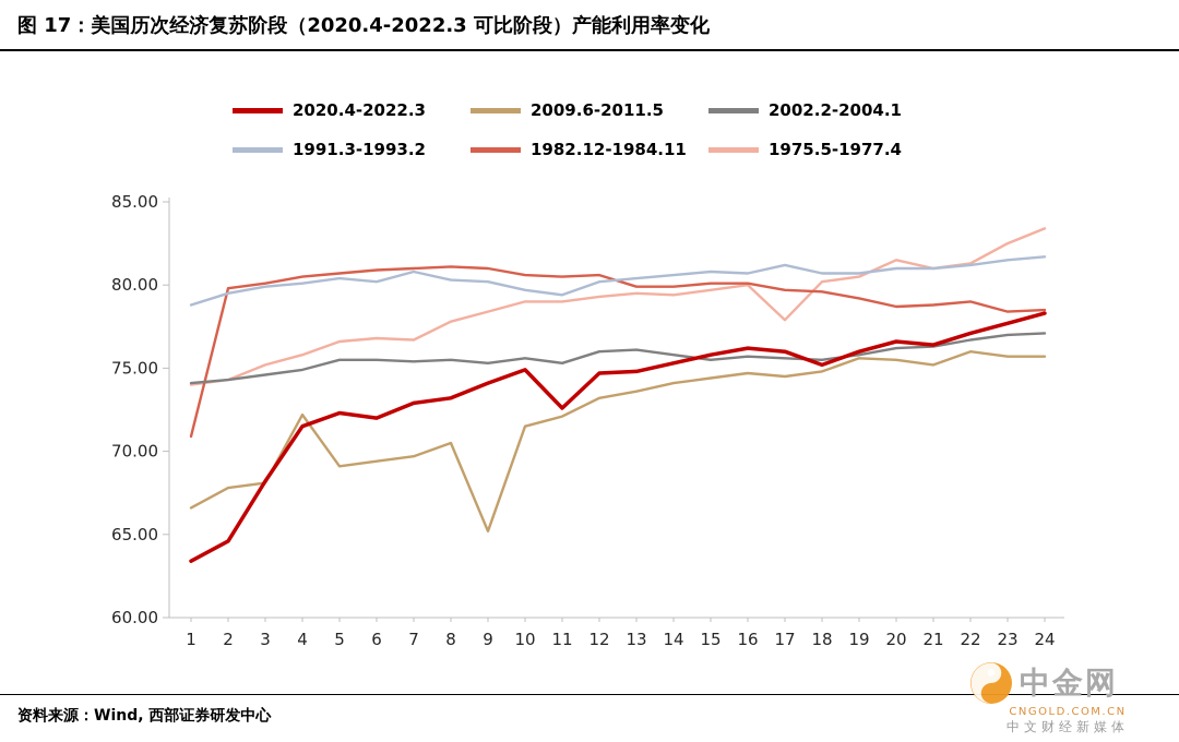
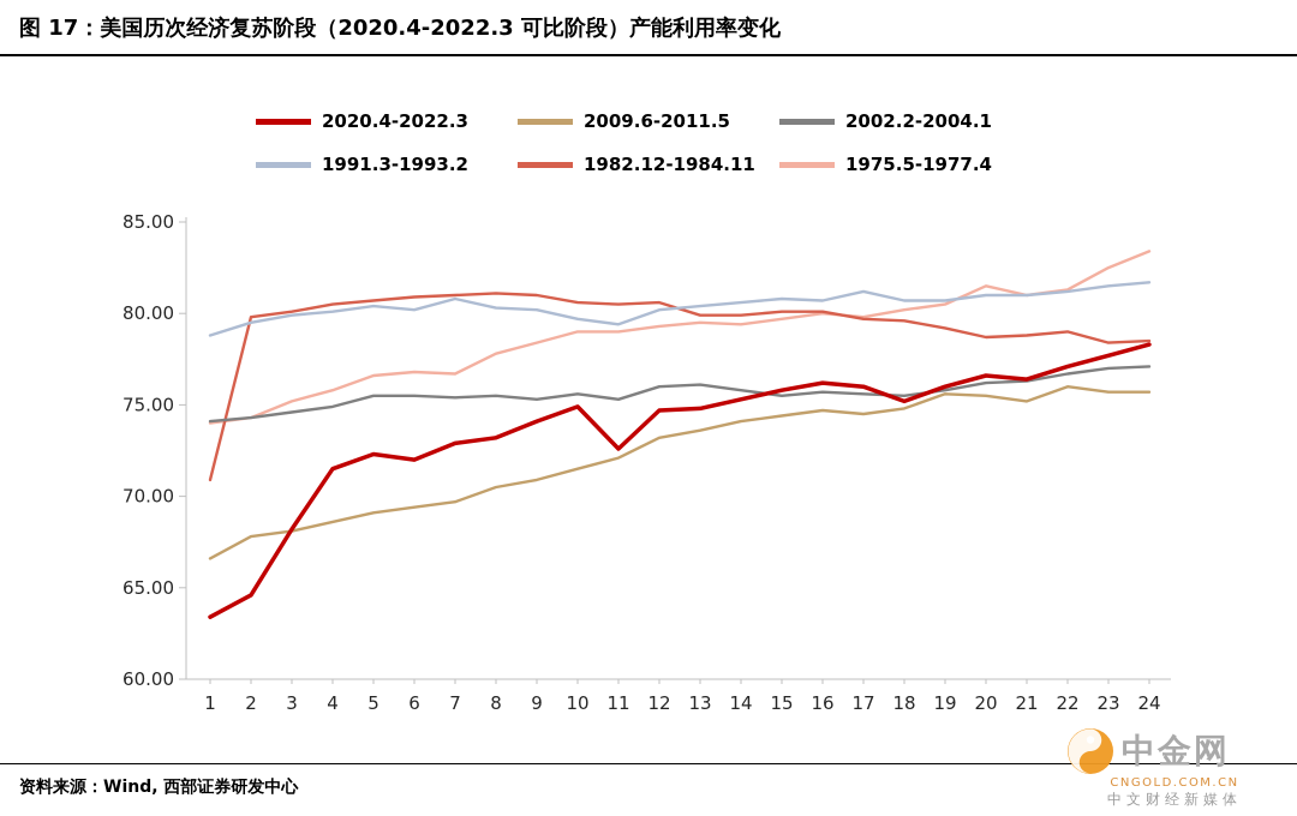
2009.6-2011.5/4: 72.2 -> 68.6
2009.6-2011.5/9: 65.2 -> 70.9
1975.5-1977.4/17: 77.9 -> 79.8
